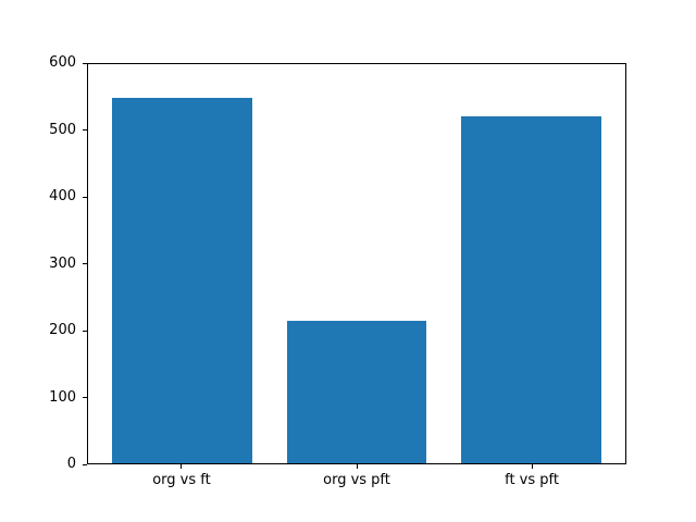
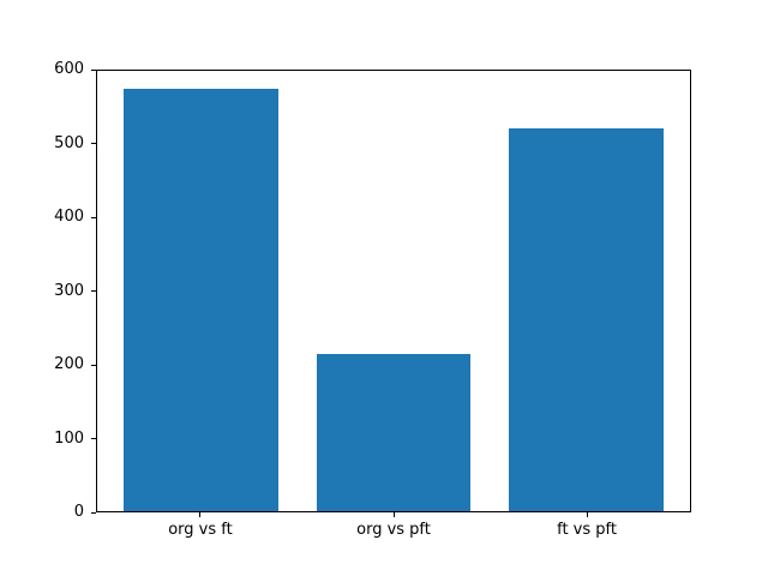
org vs ft: 550 -> 580
